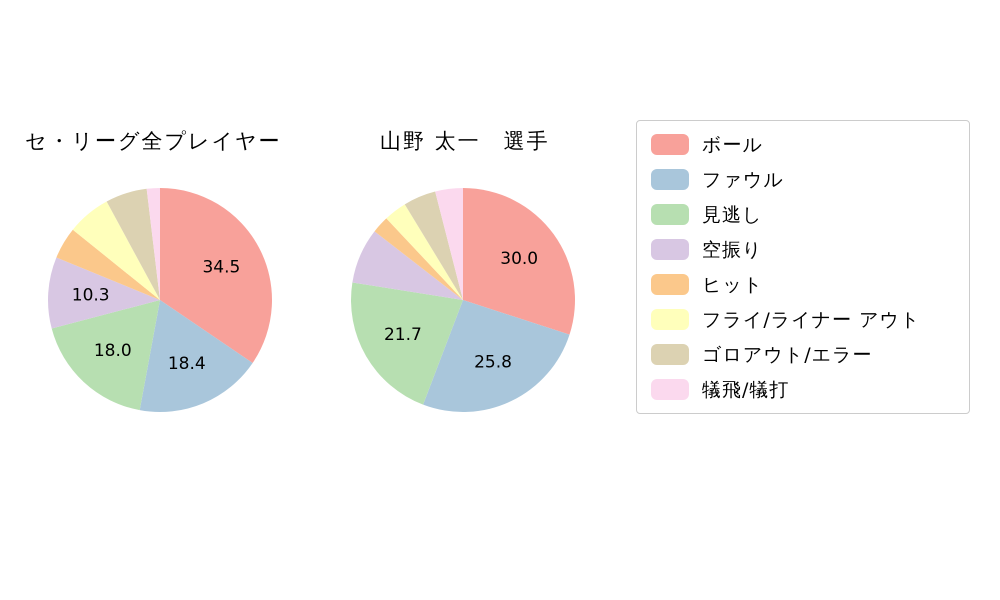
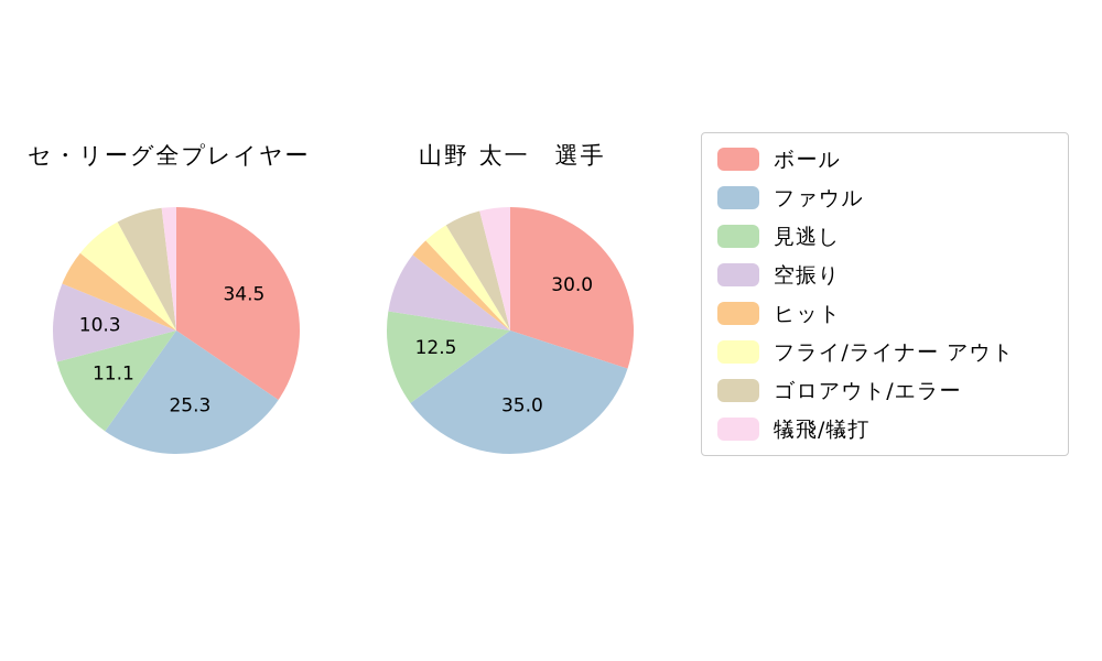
セ・リーグ全プレイヤー/ファウル: 18.4 -> 25.3
セ・リーグ全プレイヤー/見逃し: 18.0 -> 11.1
山野 太一 選手/ファウル: 25.8 -> 35.0
山野 太一 選手/見逃し: 21.7 -> 12.5
